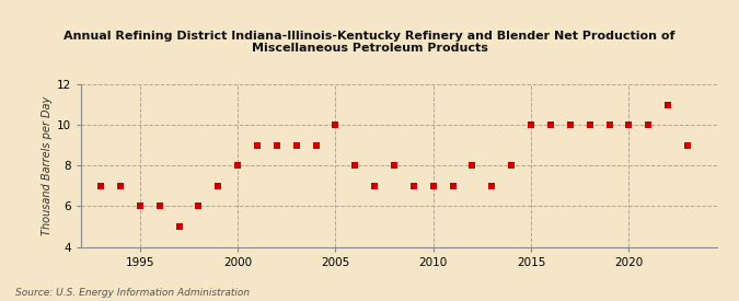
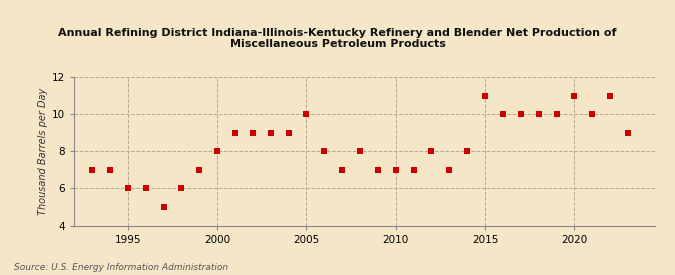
2015: 10 -> 11
2020: 10 -> 11
